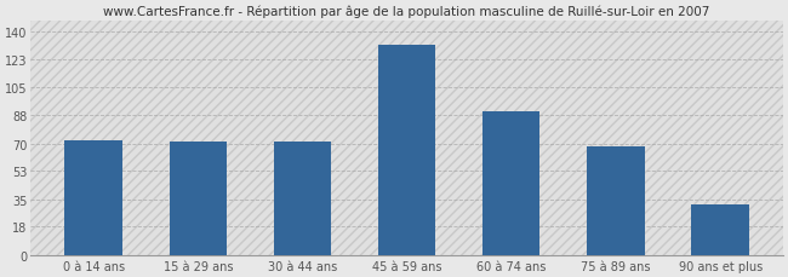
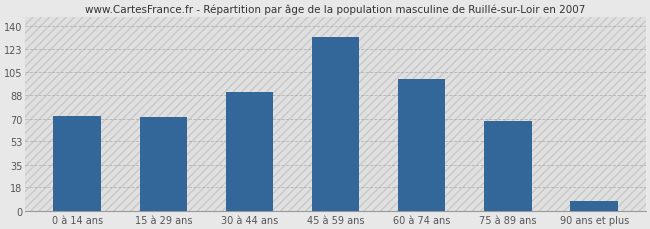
30 à 44 ans: 71 -> 90
60 à 74 ans: 90 -> 100
90 ans et plus: 32 -> 7
